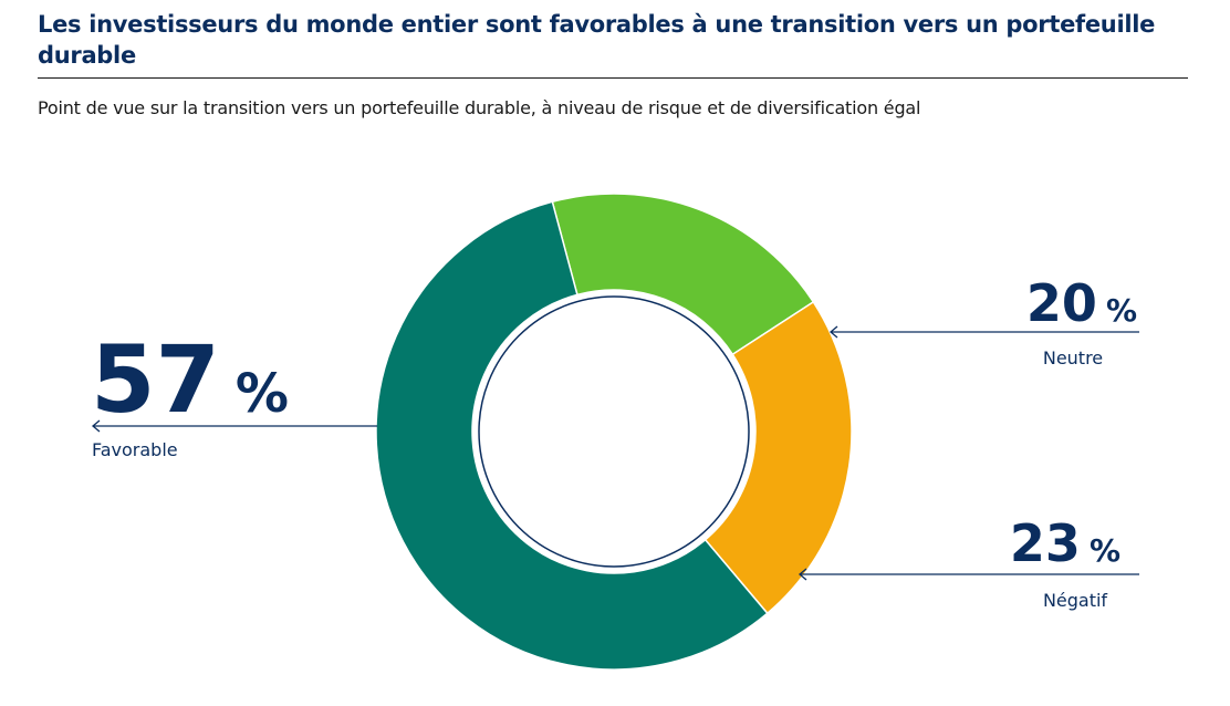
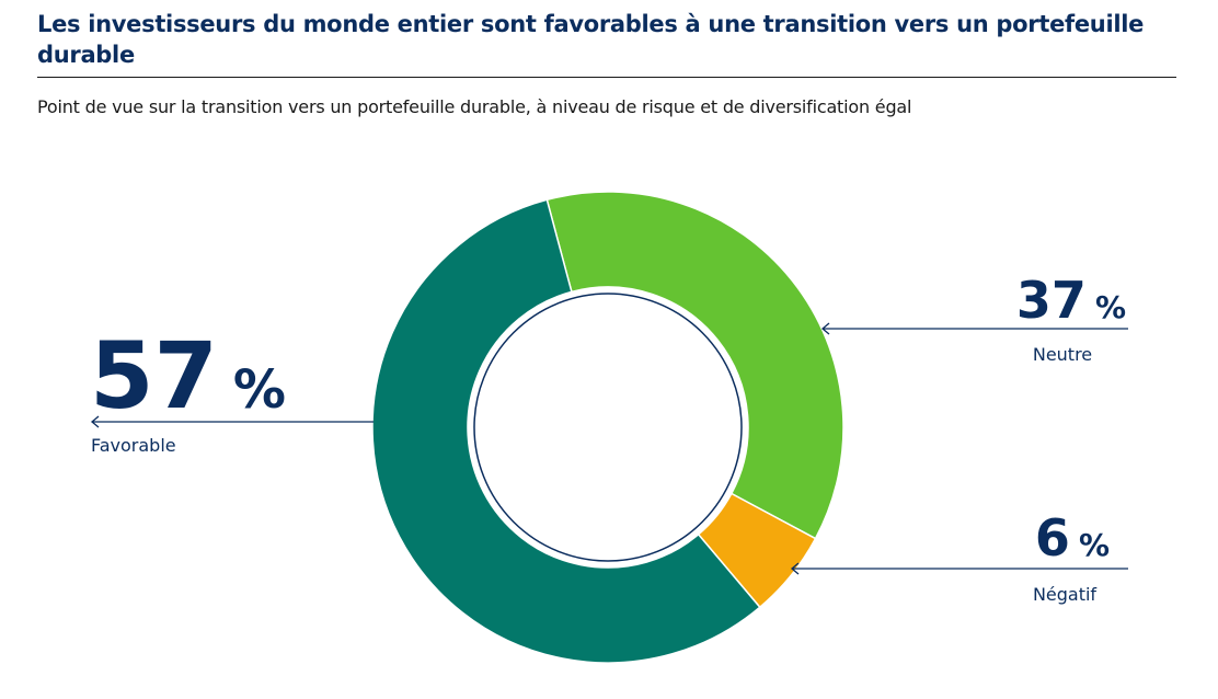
Neutre: 20 -> 37
Négatif: 23 -> 6
